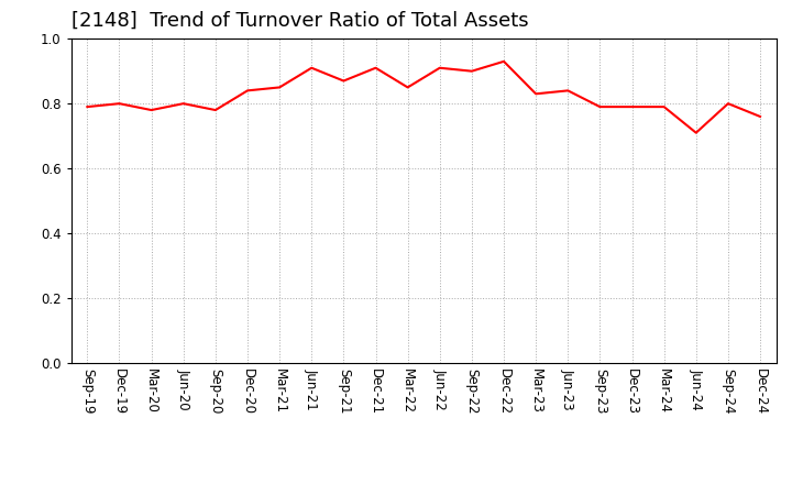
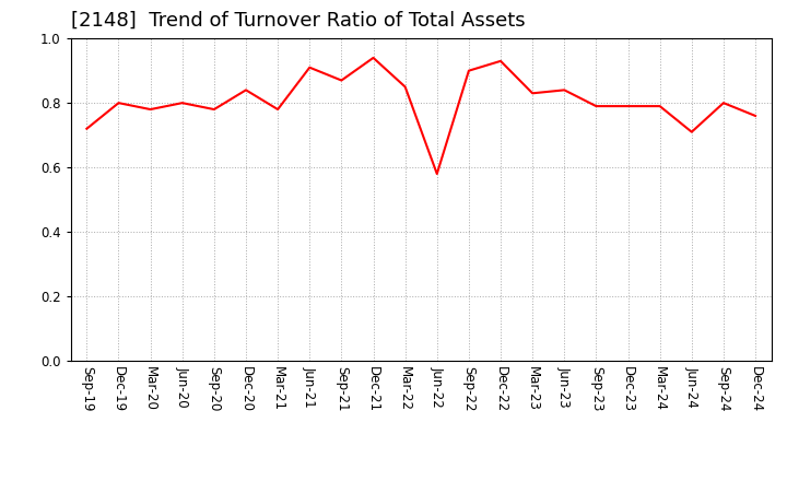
Sep-19: 0.79 -> 0.72
Mar-21: 0.85 -> 0.78
Dec-21: 0.91 -> 0.94
Jun-22: 0.91 -> 0.58
